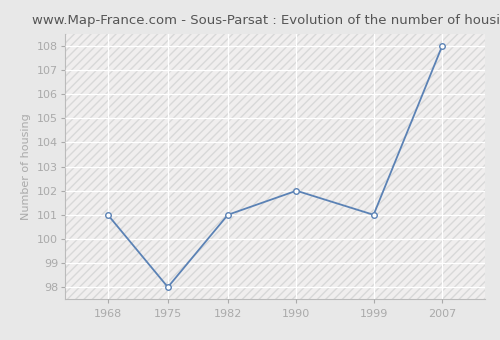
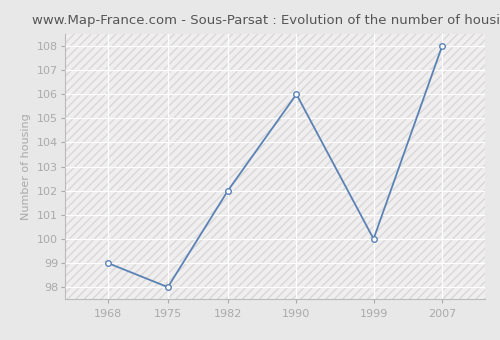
1968: 101 -> 99
1982: 101 -> 102
1990: 102 -> 106
1999: 101 -> 100
